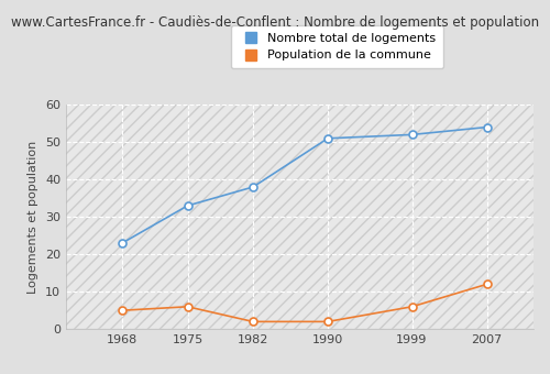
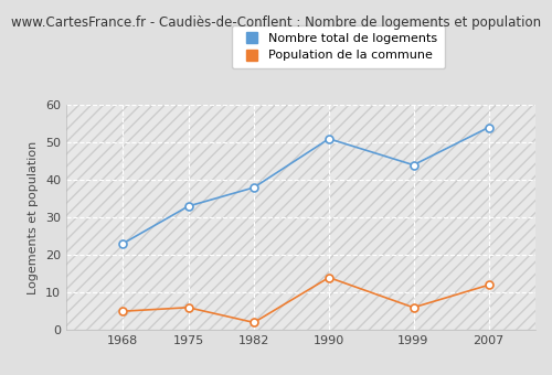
Population de la commune/1990: 2 -> 14
Nombre total de logements/1999: 52 -> 44
